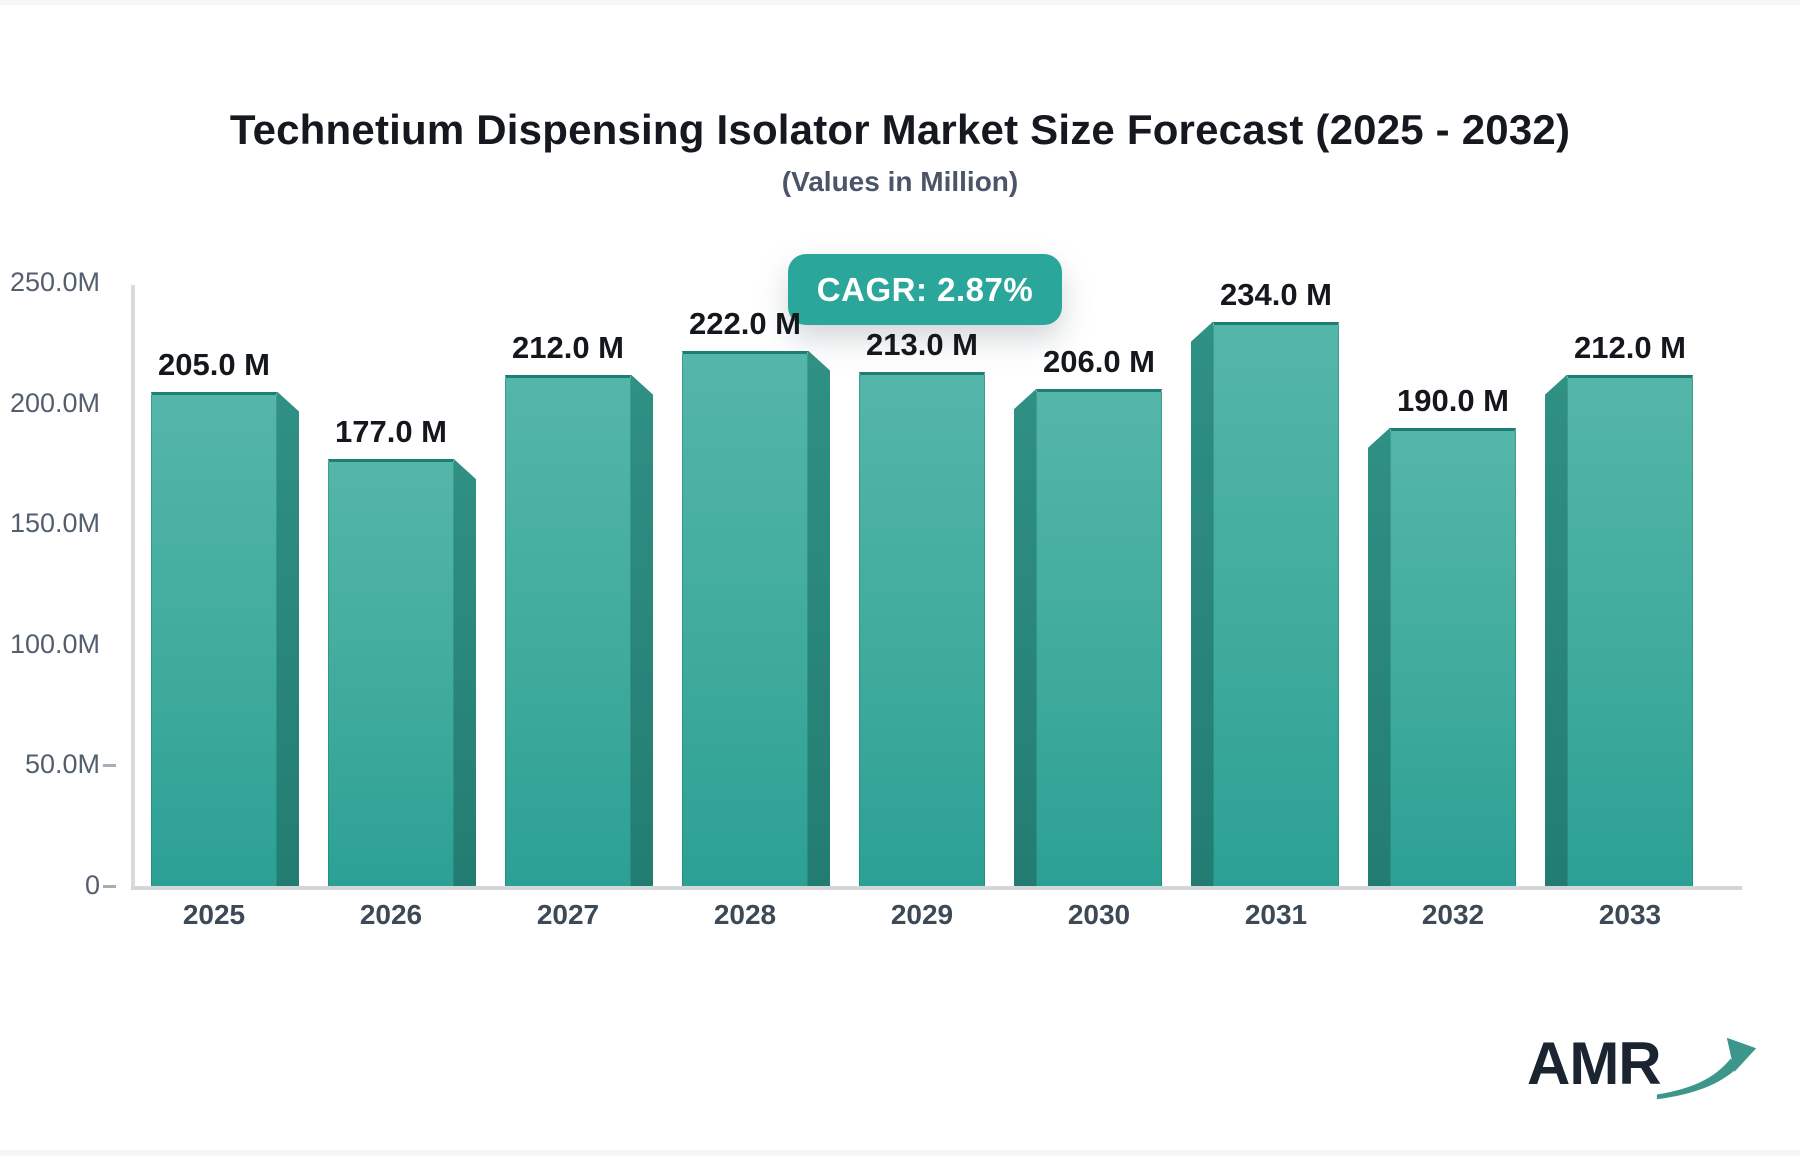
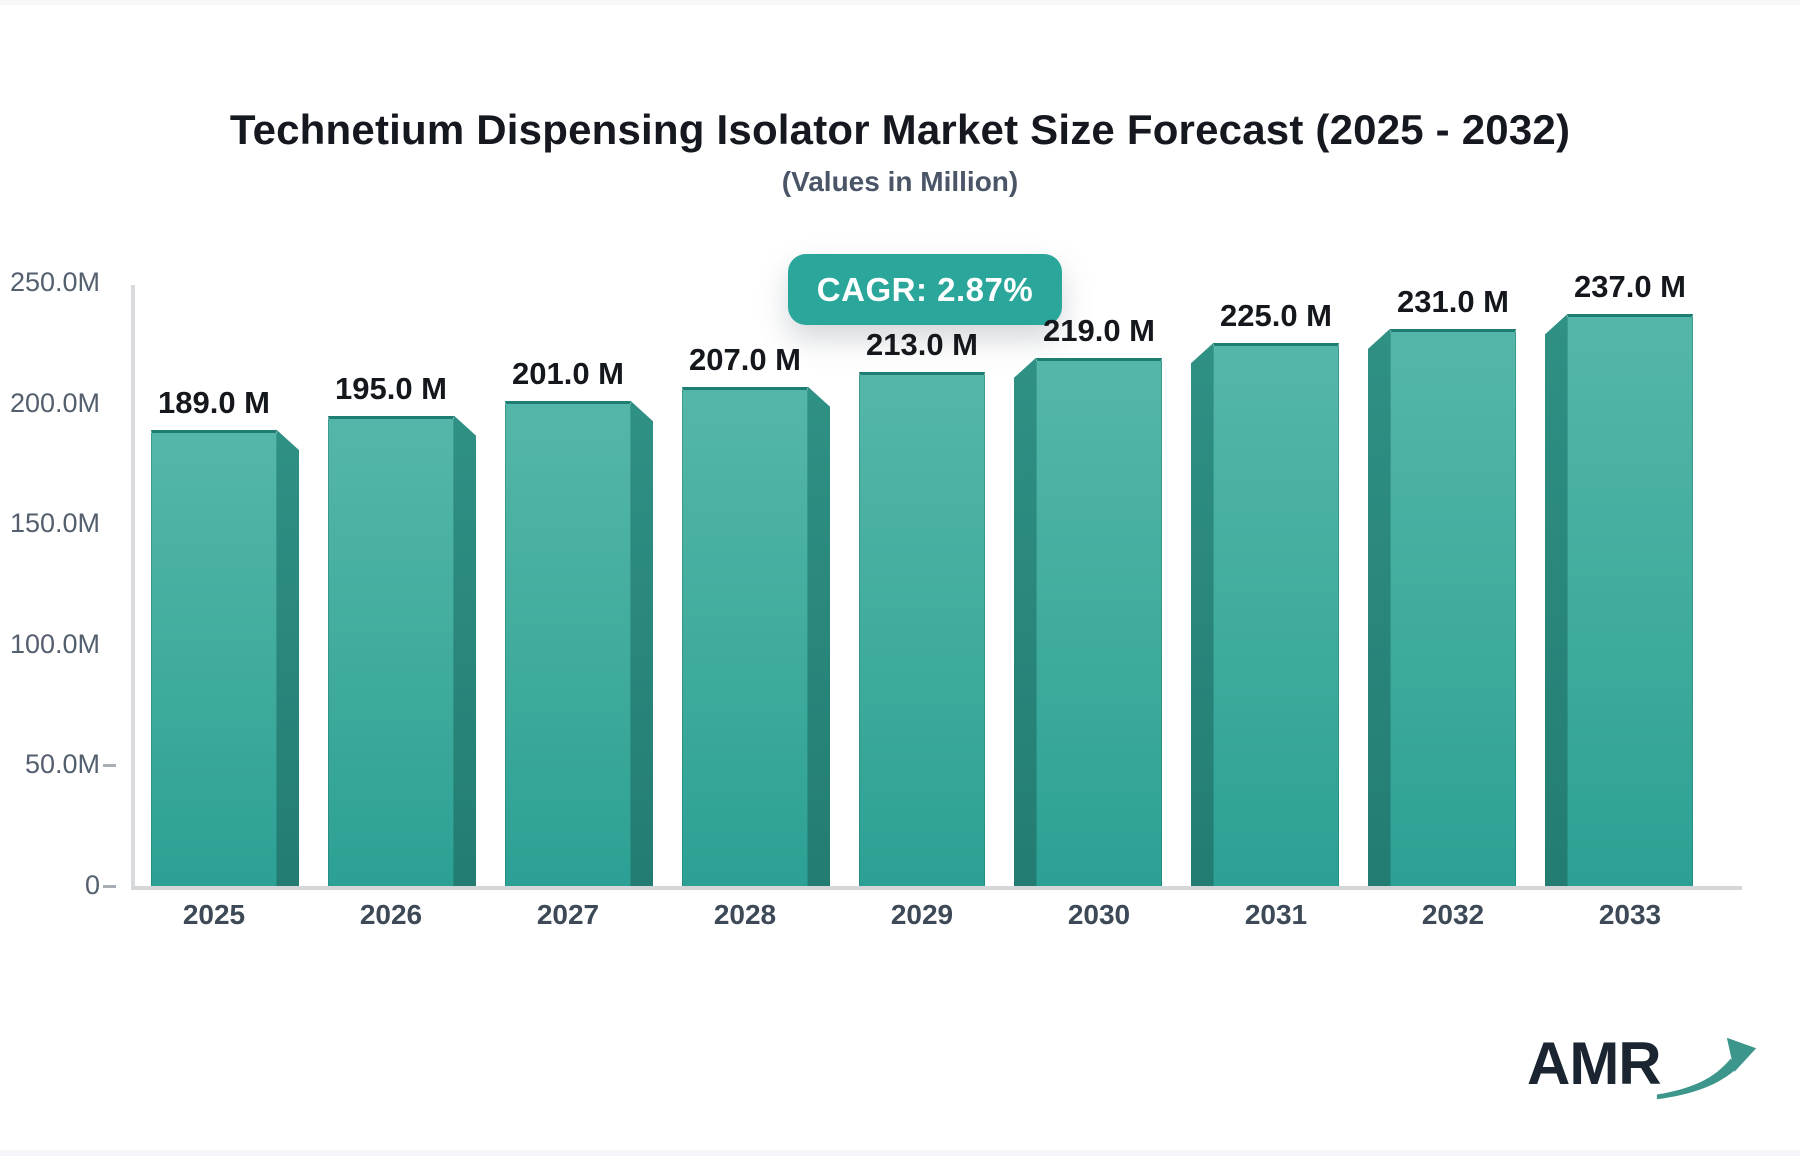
2025: 205.0 -> 189.0
2026: 177.0 -> 195.0
2027: 212.0 -> 201.0
2028: 222.0 -> 207.0
2030: 206.0 -> 219.0
2031: 234.0 -> 225.0
2032: 190.0 -> 231.0
2033: 212.0 -> 237.0
